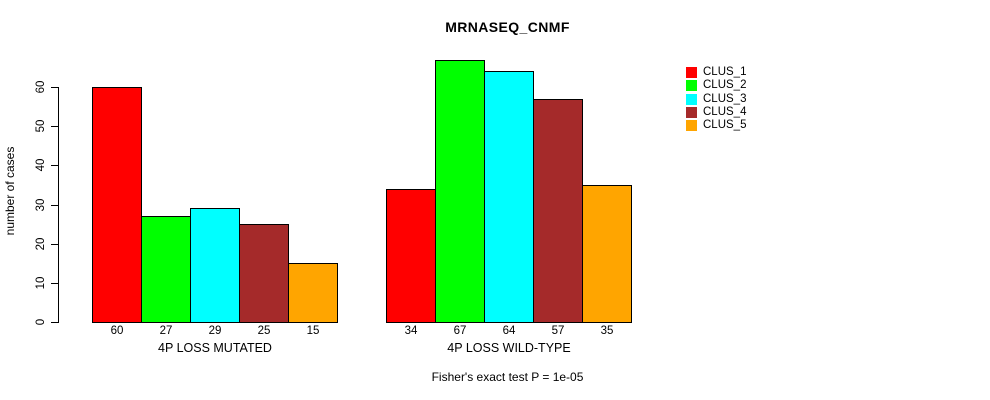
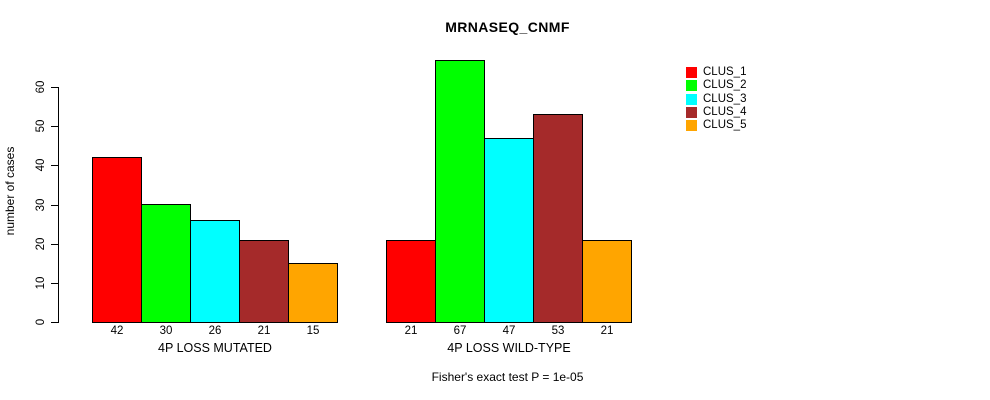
CLUS_1/4P LOSS MUTATED: 60 -> 42
CLUS_2/4P LOSS MUTATED: 27 -> 30
CLUS_3/4P LOSS MUTATED: 29 -> 26
CLUS_4/4P LOSS MUTATED: 25 -> 21
CLUS_1/4P LOSS WILD-TYPE: 34 -> 21
CLUS_3/4P LOSS WILD-TYPE: 64 -> 47
CLUS_4/4P LOSS WILD-TYPE: 57 -> 53
CLUS_5/4P LOSS WILD-TYPE: 35 -> 21
